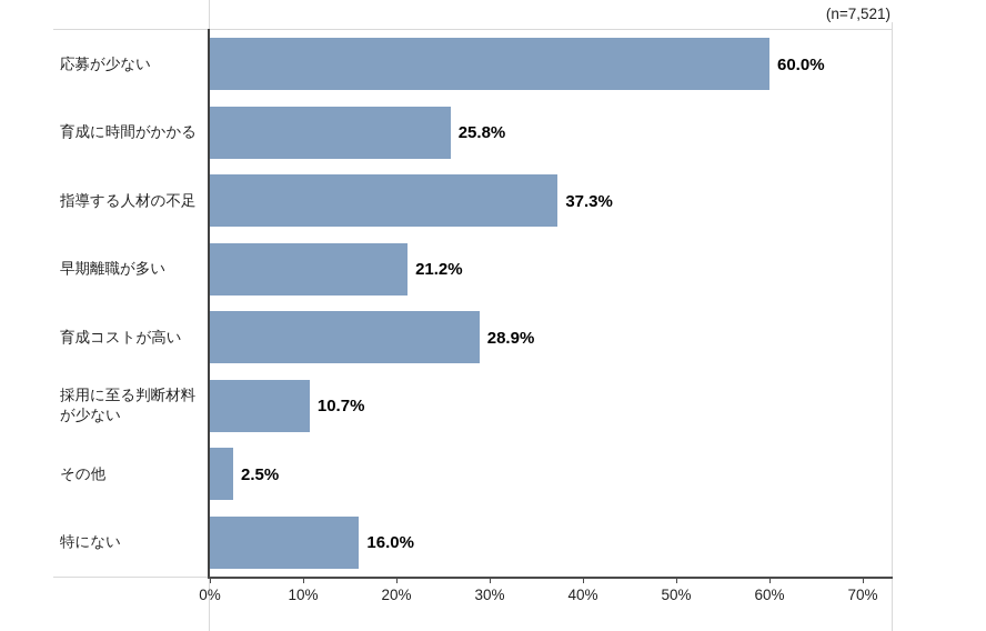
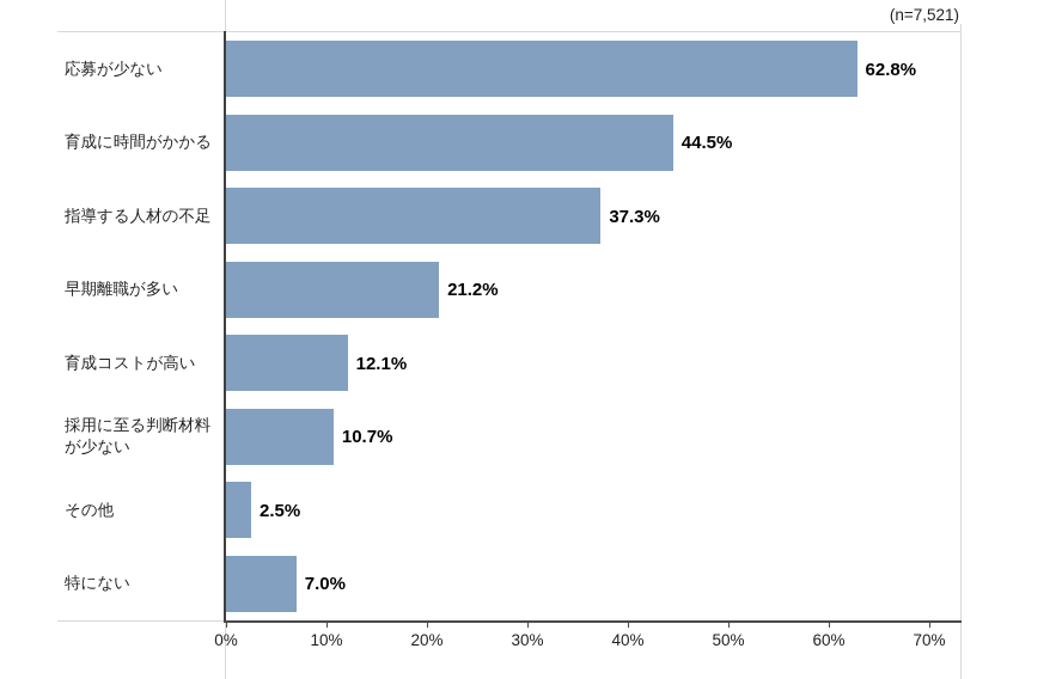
応募が少ない: 60.0% -> 62.8%
育成に時間がかかる: 25.8% -> 44.5%
育成コストが高い: 28.9% -> 12.1%
特にない: 16.0% -> 7.0%
